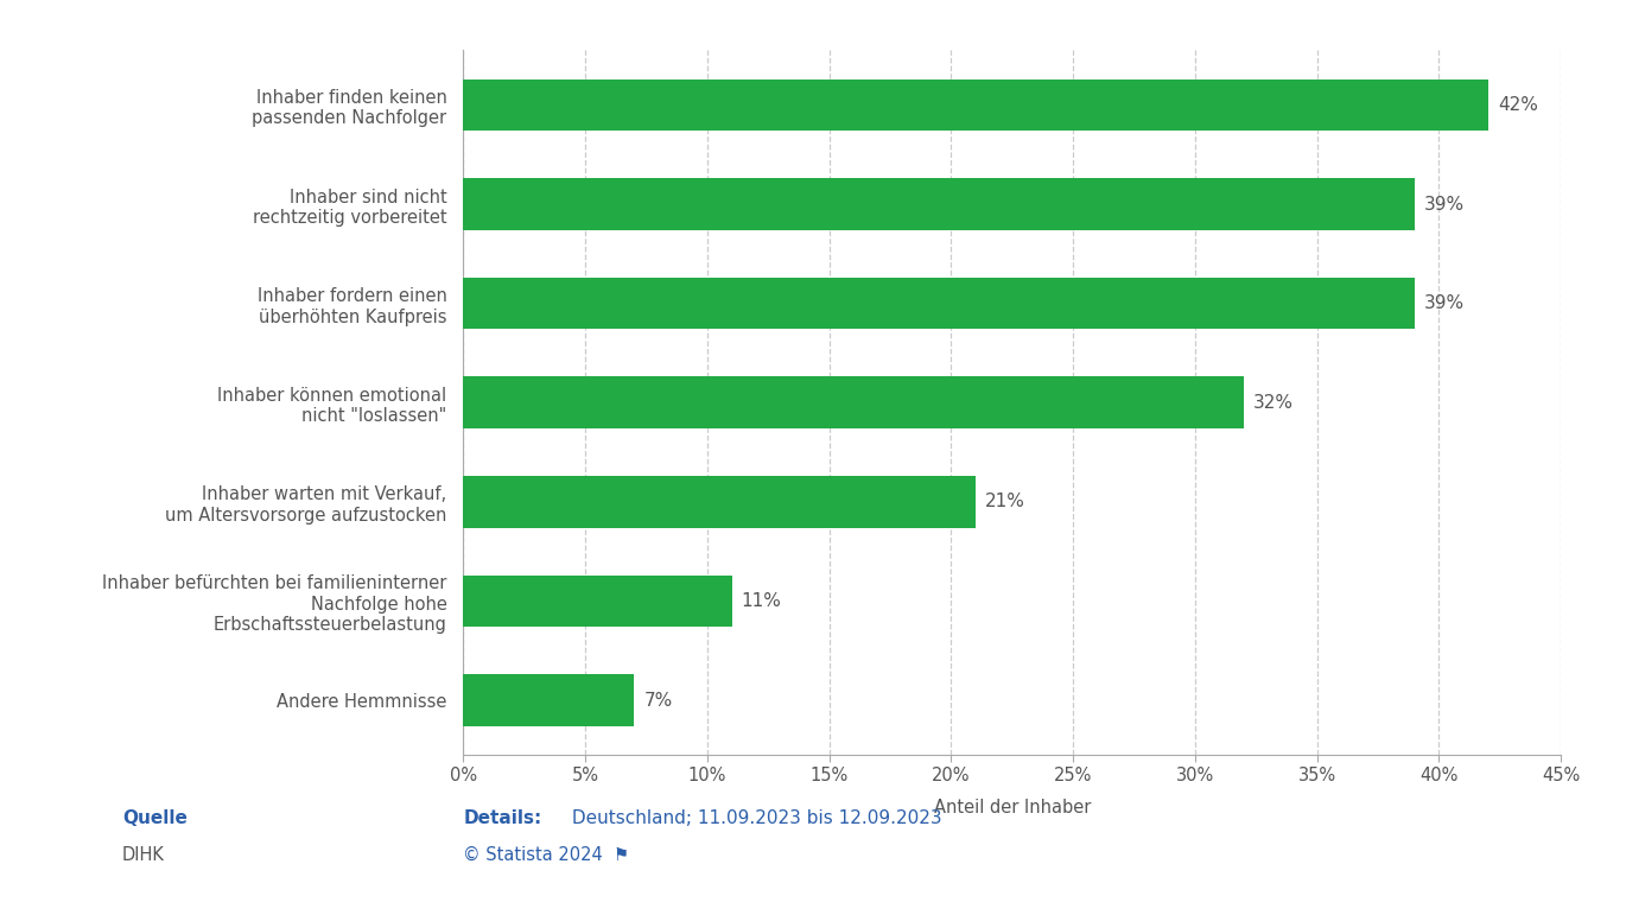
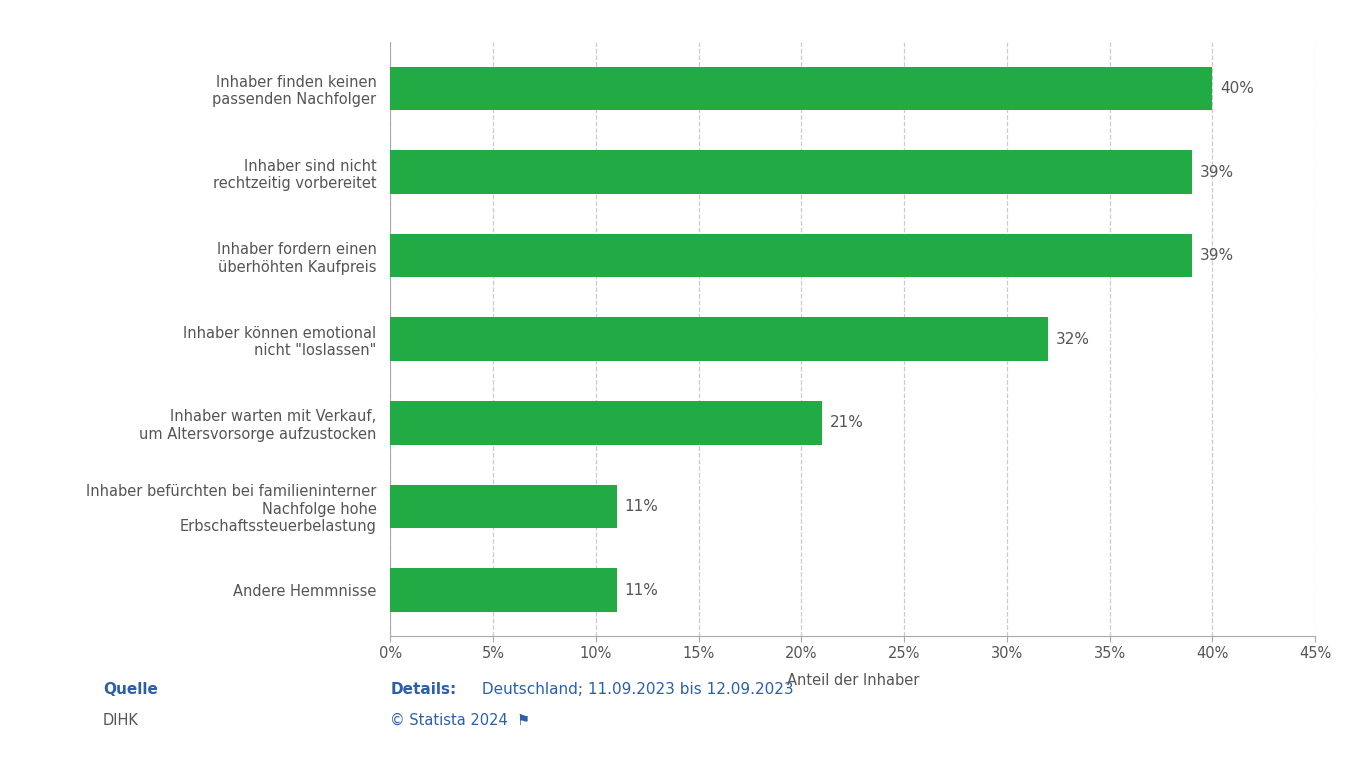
Inhaber finden keinen passenden Nachfolger: 42% -> 40%
Andere Hemmnisse: 7% -> 11%
